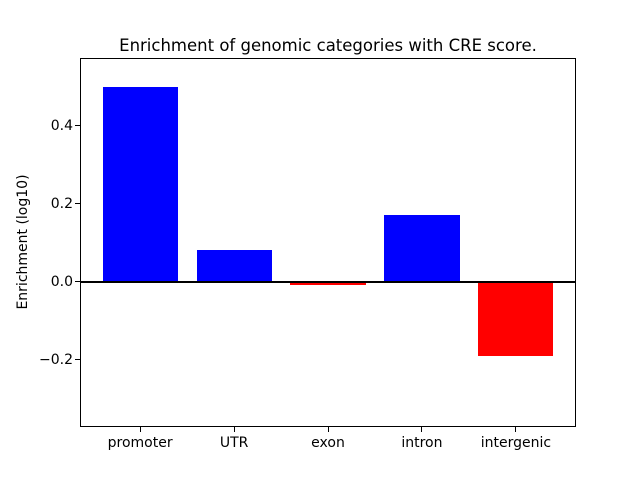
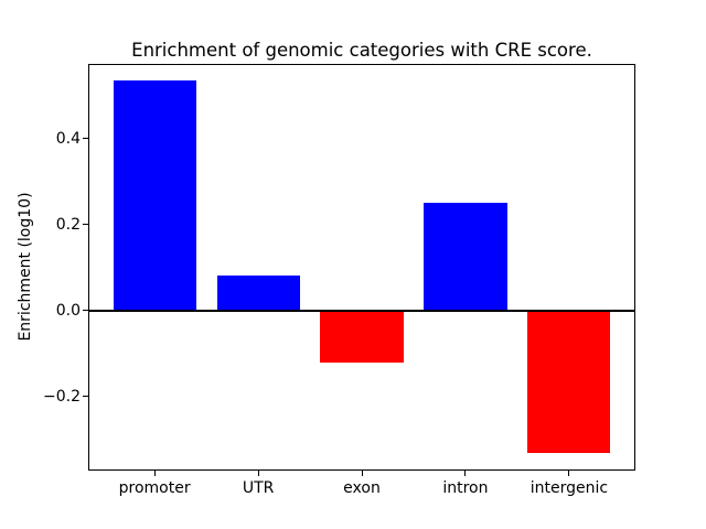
promoter: 0.50 -> 0.53
exon: -0.01 -> -0.12
intron: 0.17 -> 0.25
intergenic: -0.19 -> -0.33
